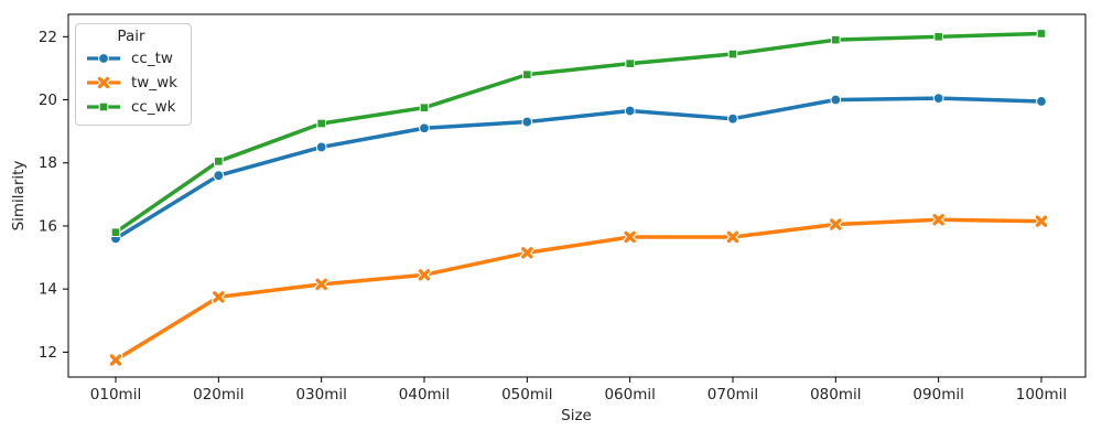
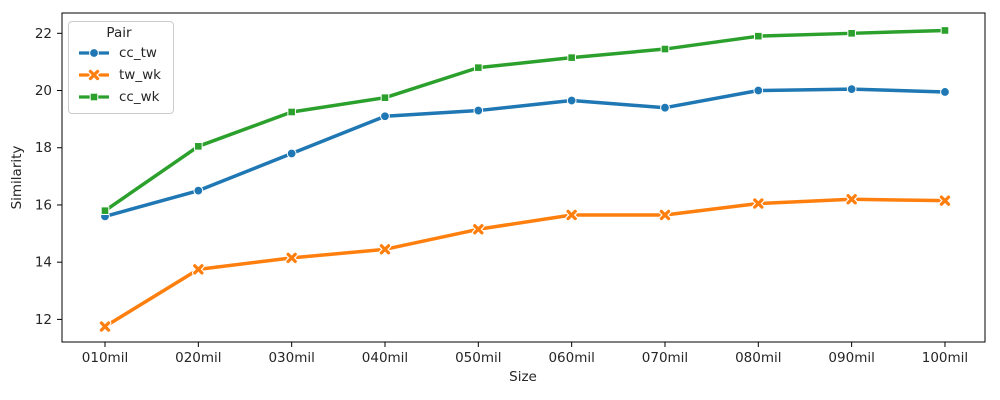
cc_tw/020mil: 17.6 -> 16.5
cc_tw/030mil: 18.5 -> 17.8
